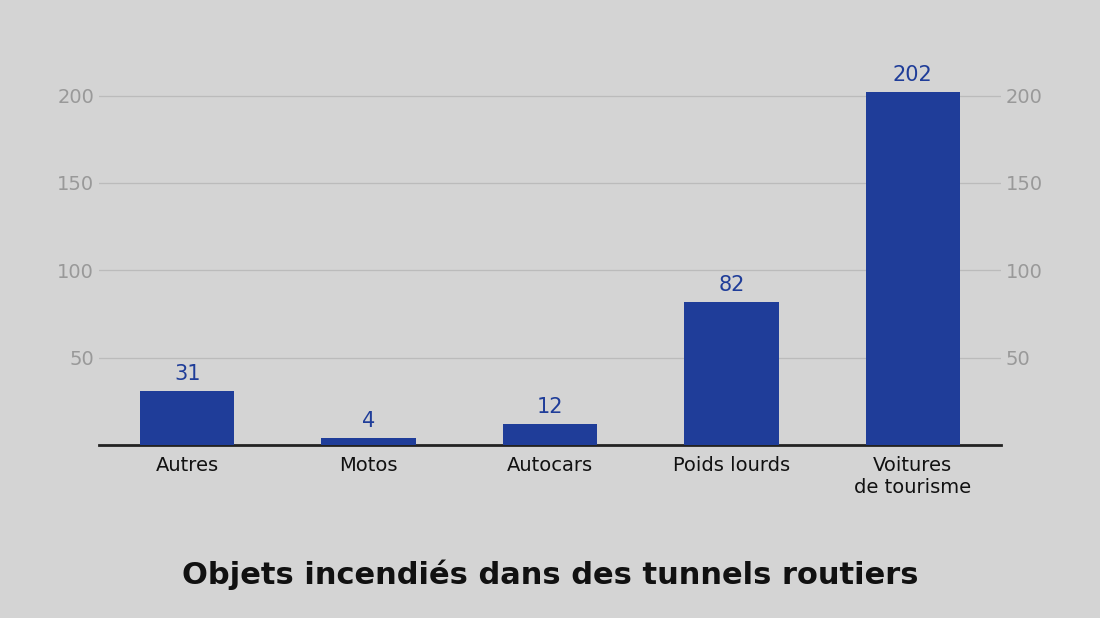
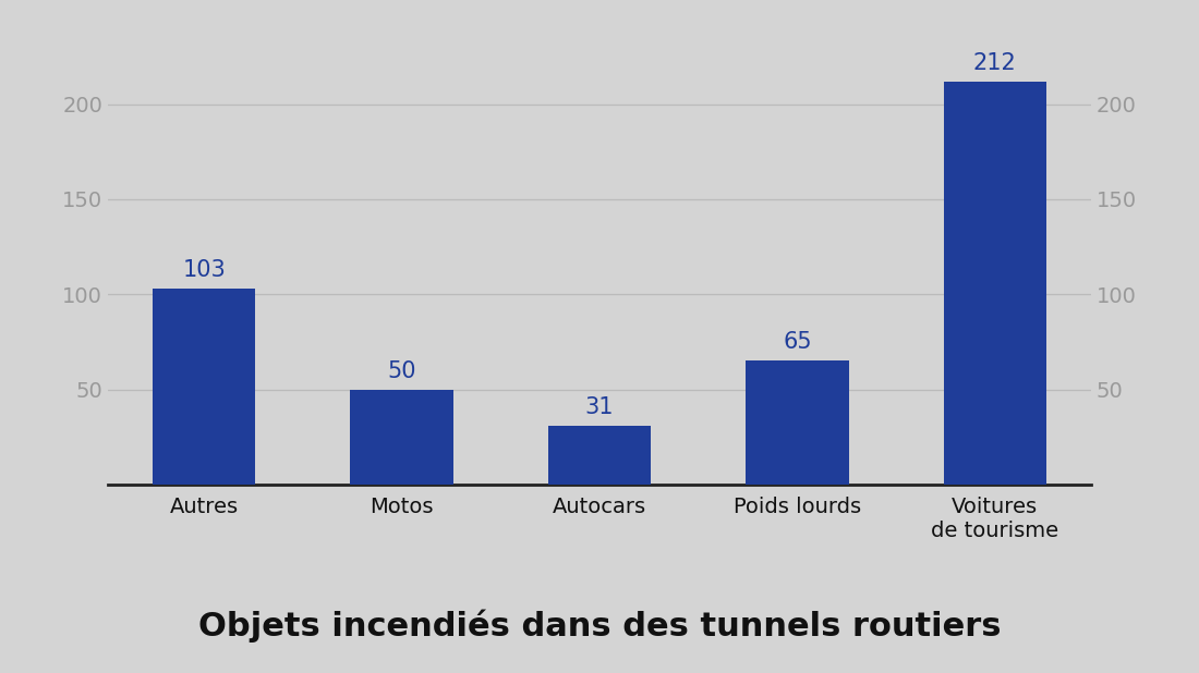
Autres: 31 -> 103
Motos: 4 -> 50
Autocars: 12 -> 31
Poids lourds: 82 -> 65
Voitures de tourisme: 202 -> 212
